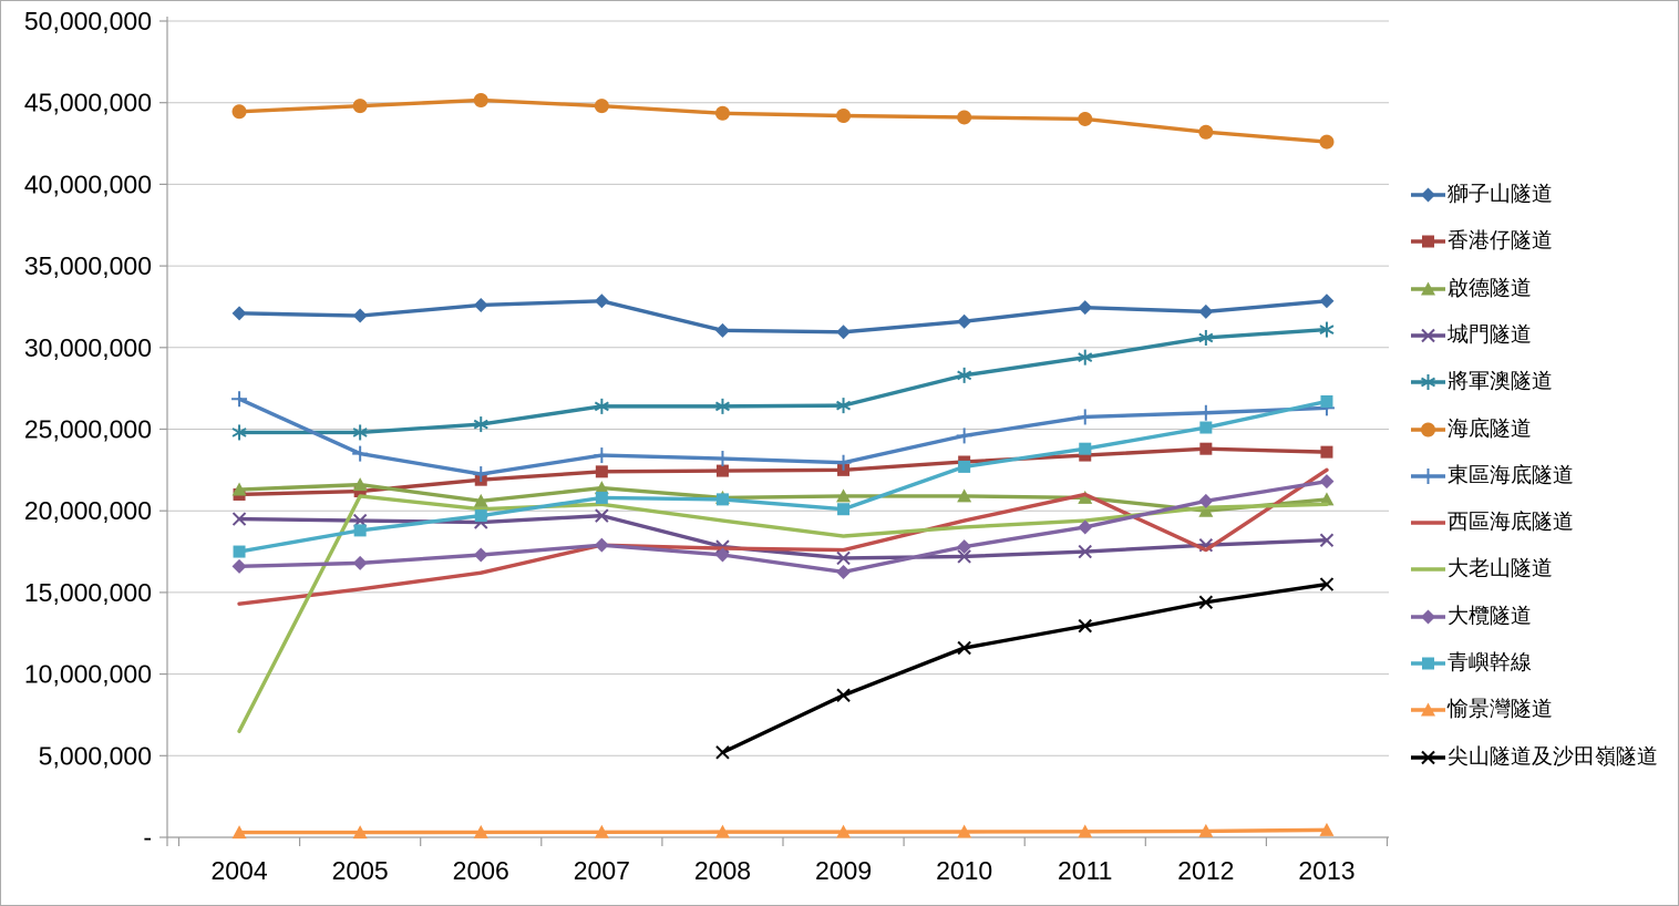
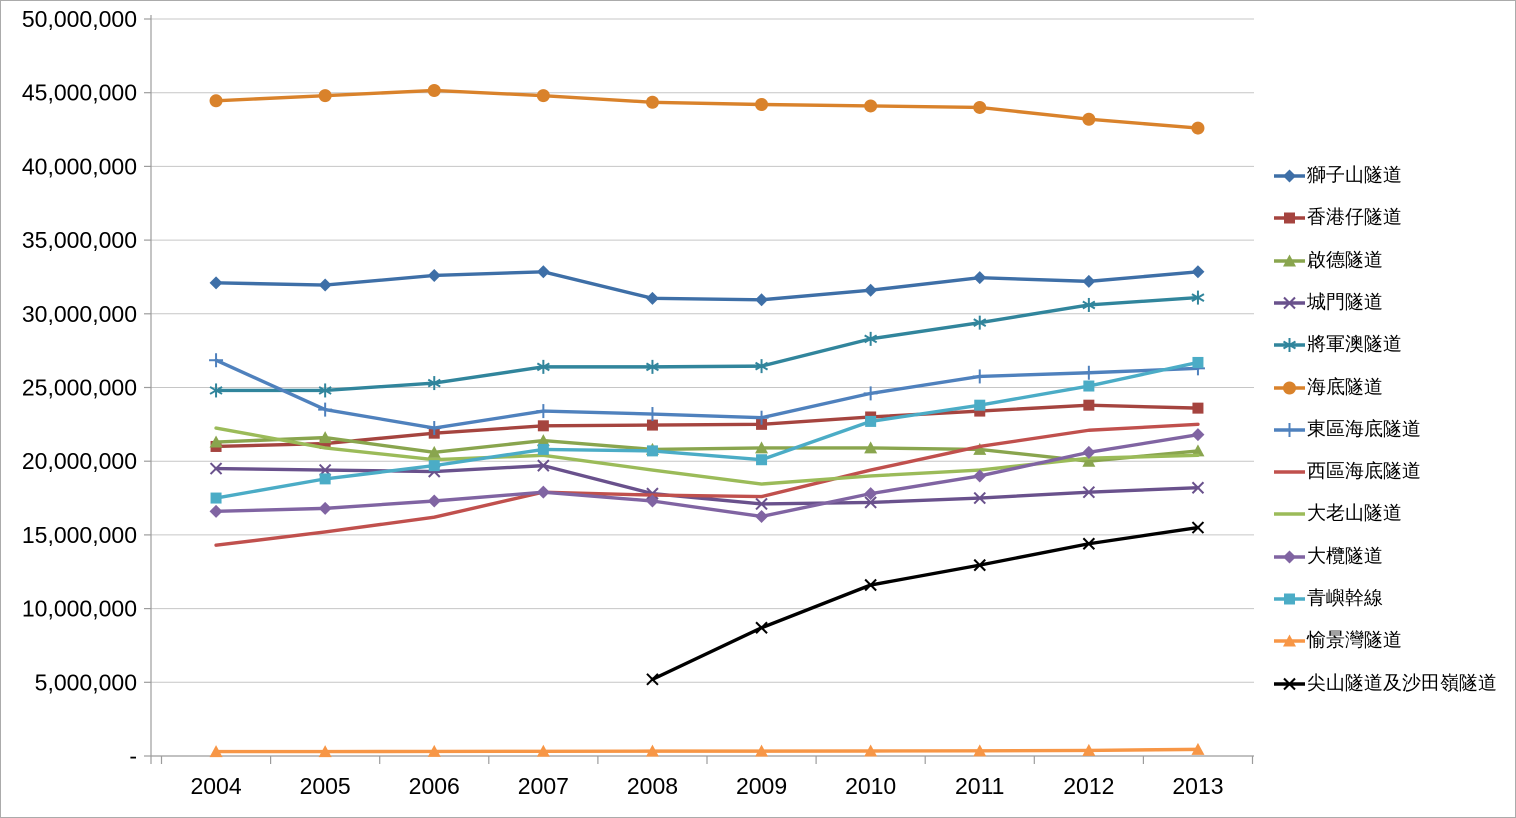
大老山隧道/2004: 6500000 -> 22200000
西區海底隧道/2012: 17600000 -> 22100000
